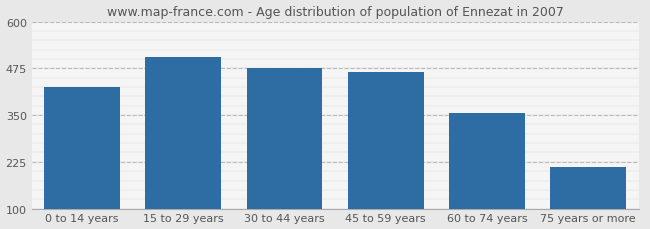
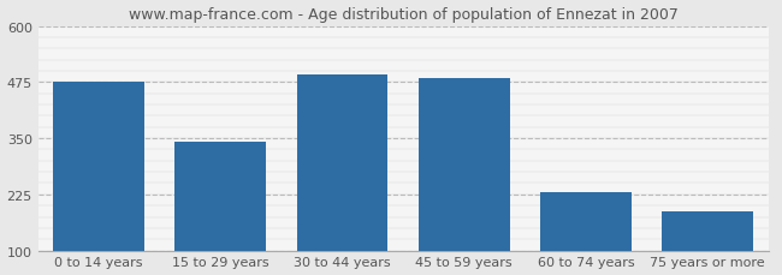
0 to 14 years: 425 -> 476
15 to 29 years: 505 -> 341
30 to 44 years: 475 -> 492
45 to 59 years: 465 -> 484
60 to 74 years: 355 -> 230
75 years or more: 210 -> 188
